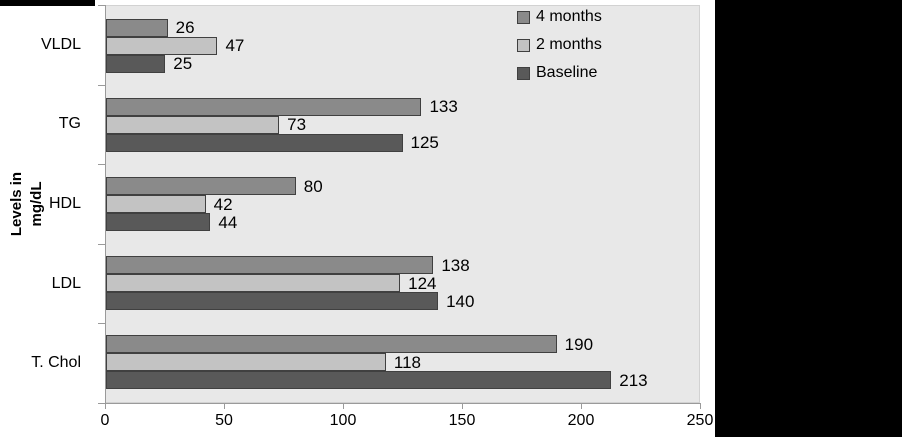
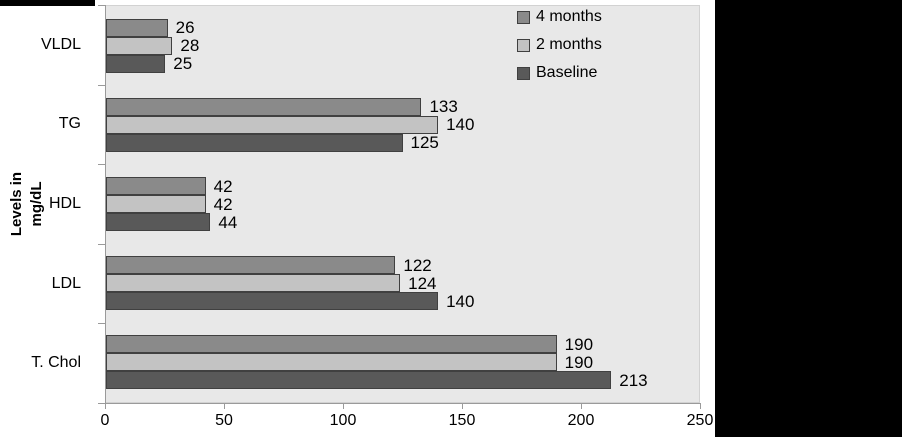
2 months/VLDL: 47 -> 28
2 months/TG: 73 -> 140
4 months/HDL: 80 -> 42
4 months/LDL: 138 -> 122
2 months/T. Chol: 118 -> 190
